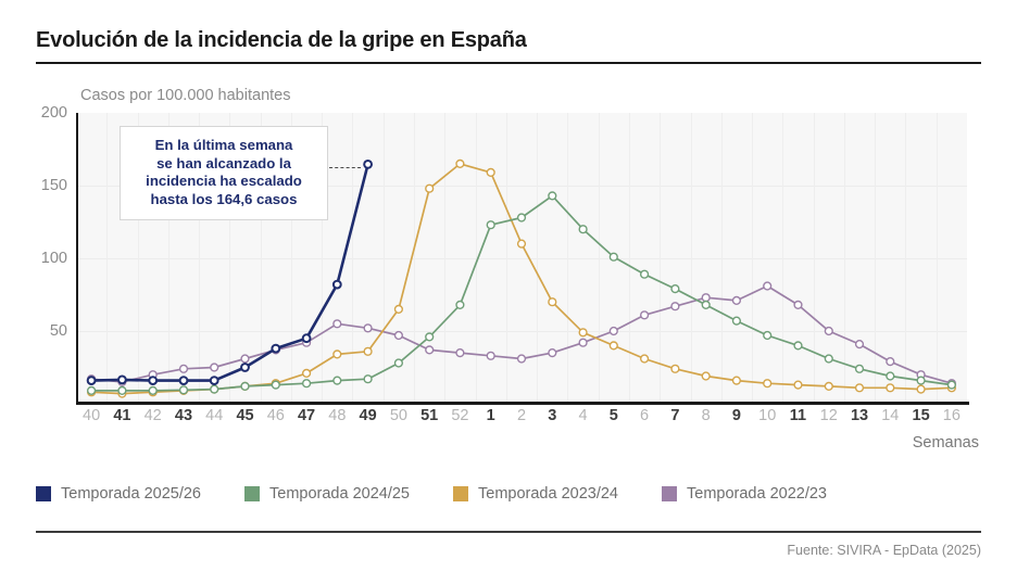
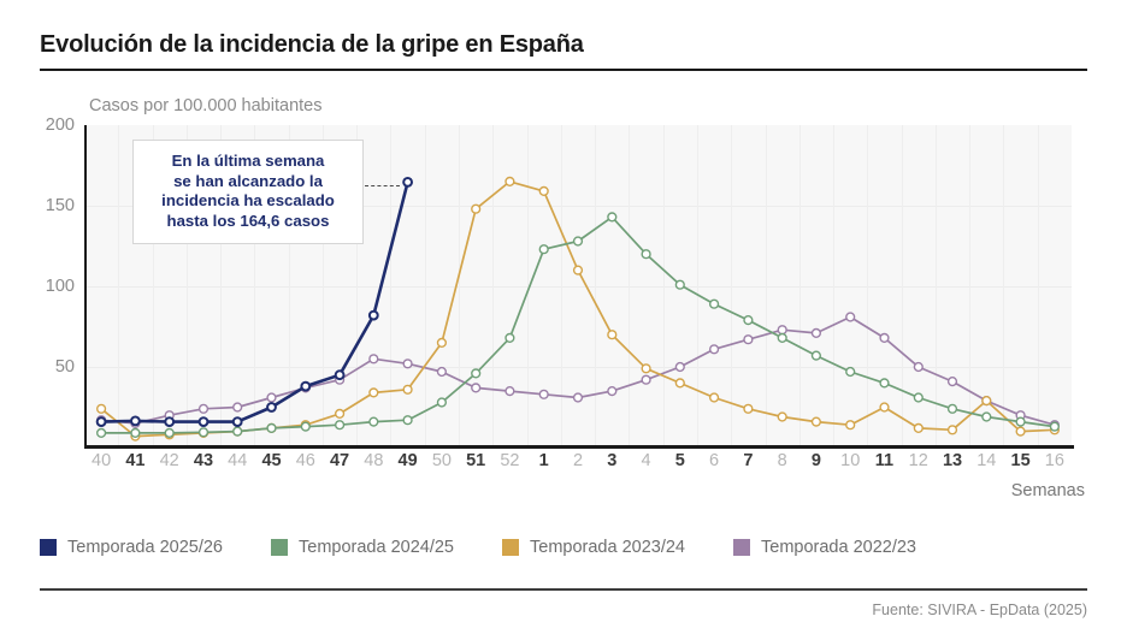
Temporada 2023/24/40: 8 -> 24
Temporada 2023/24/11: 13 -> 25
Temporada 2023/24/14: 11 -> 29
